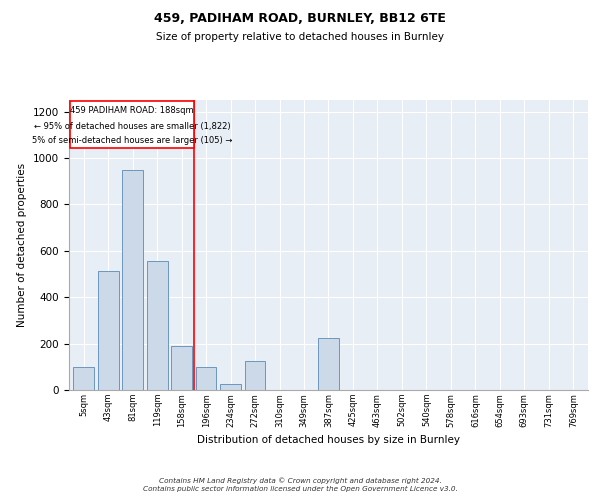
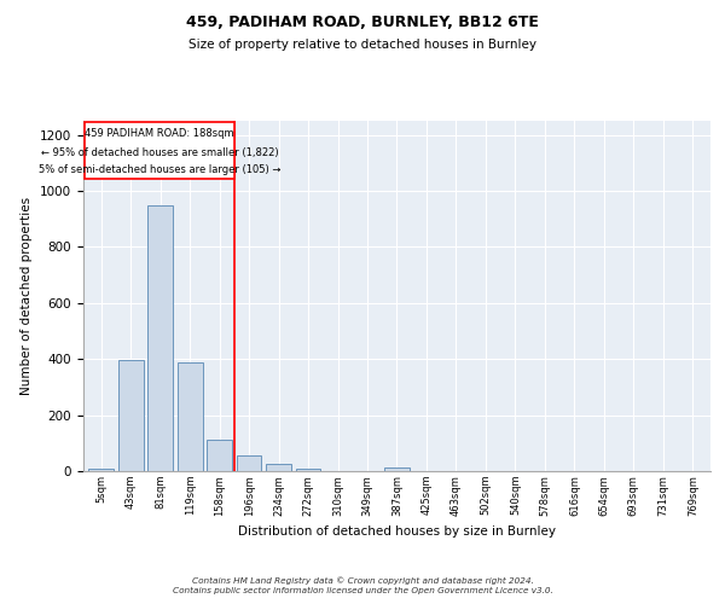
5sqm: 100 -> 10
43sqm: 515 -> 395
119sqm: 555 -> 390
158sqm: 190 -> 110
196sqm: 100 -> 55
272sqm: 125 -> 10
387sqm: 225 -> 15
